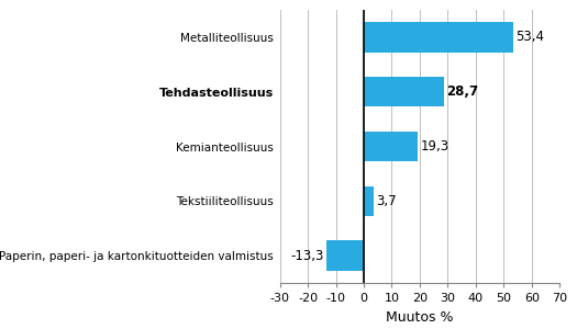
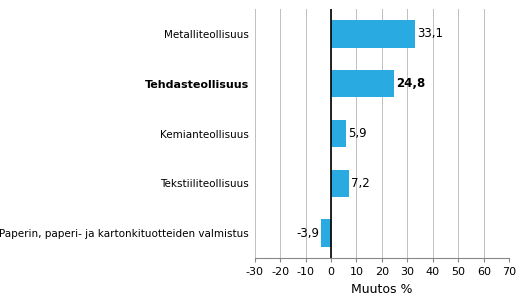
Metalliteollisuus: 53,4 -> 33,1
Tehdasteollisuus: 28,7 -> 24,8
Kemianteollisuus: 19,3 -> 5,9
Tekstiiliteollisuus: 3,7 -> 7,2
Paperin, paperi- ja kartonkituotteiden valmistus: -13,3 -> -3,9
